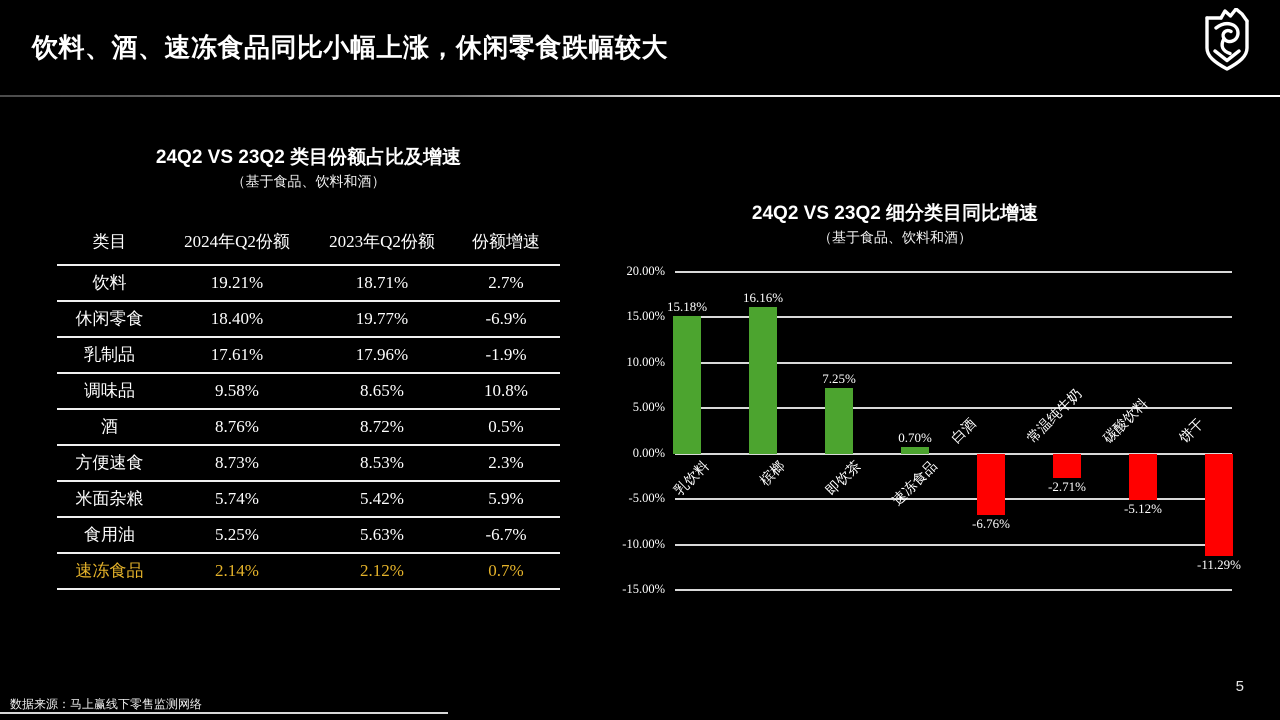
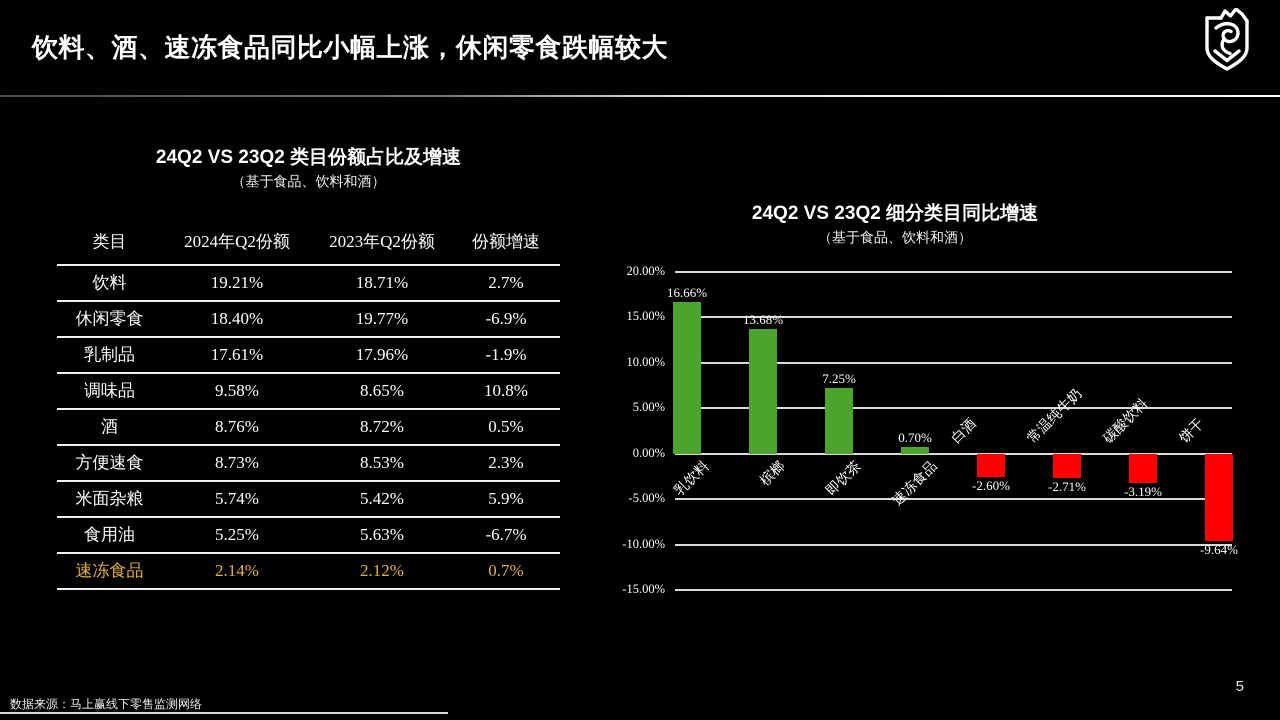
乳饮料: 15.18% -> 16.66%
槟榔: 16.16% -> 13.68%
白酒: -6.76% -> -2.60%
碳酸饮料: -5.12% -> -3.19%
饼干: -11.29% -> -9.64%
